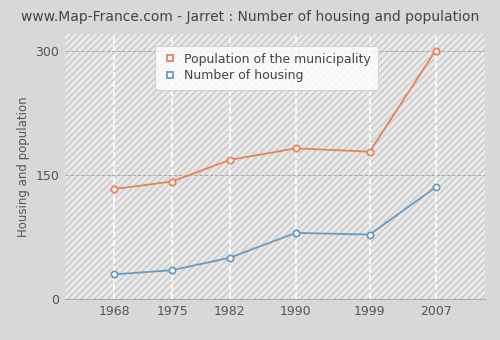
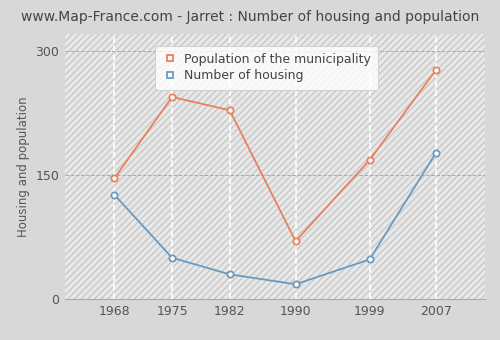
Number of housing/1968: 30 -> 126
Population of the municipality/1968: 133 -> 146
Number of housing/1975: 35 -> 50
Population of the municipality/1975: 142 -> 244
Number of housing/1982: 50 -> 30
Population of the municipality/1982: 168 -> 228
Number of housing/1990: 80 -> 18
Population of the municipality/1990: 182 -> 70
Number of housing/1999: 78 -> 48
Population of the municipality/1999: 178 -> 168
Number of housing/2007: 135 -> 176
Population of the municipality/2007: 300 -> 276
